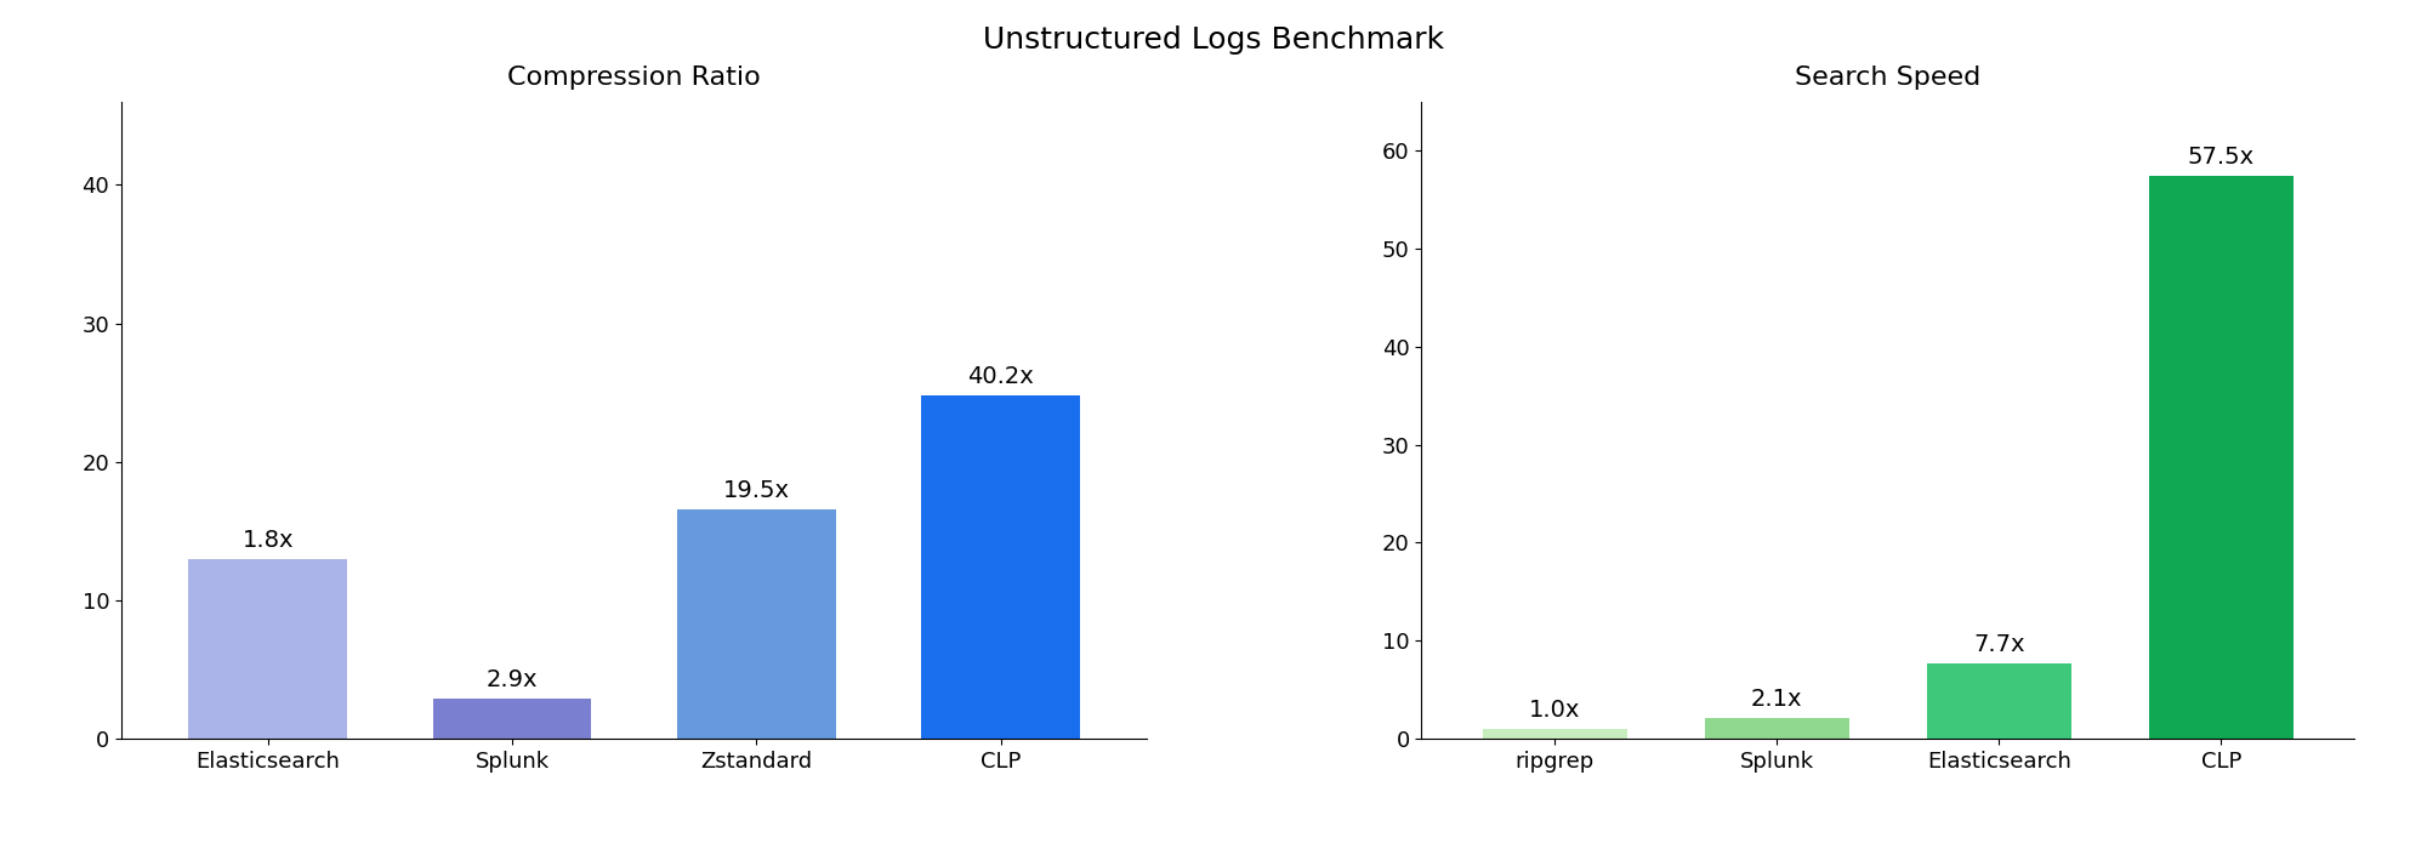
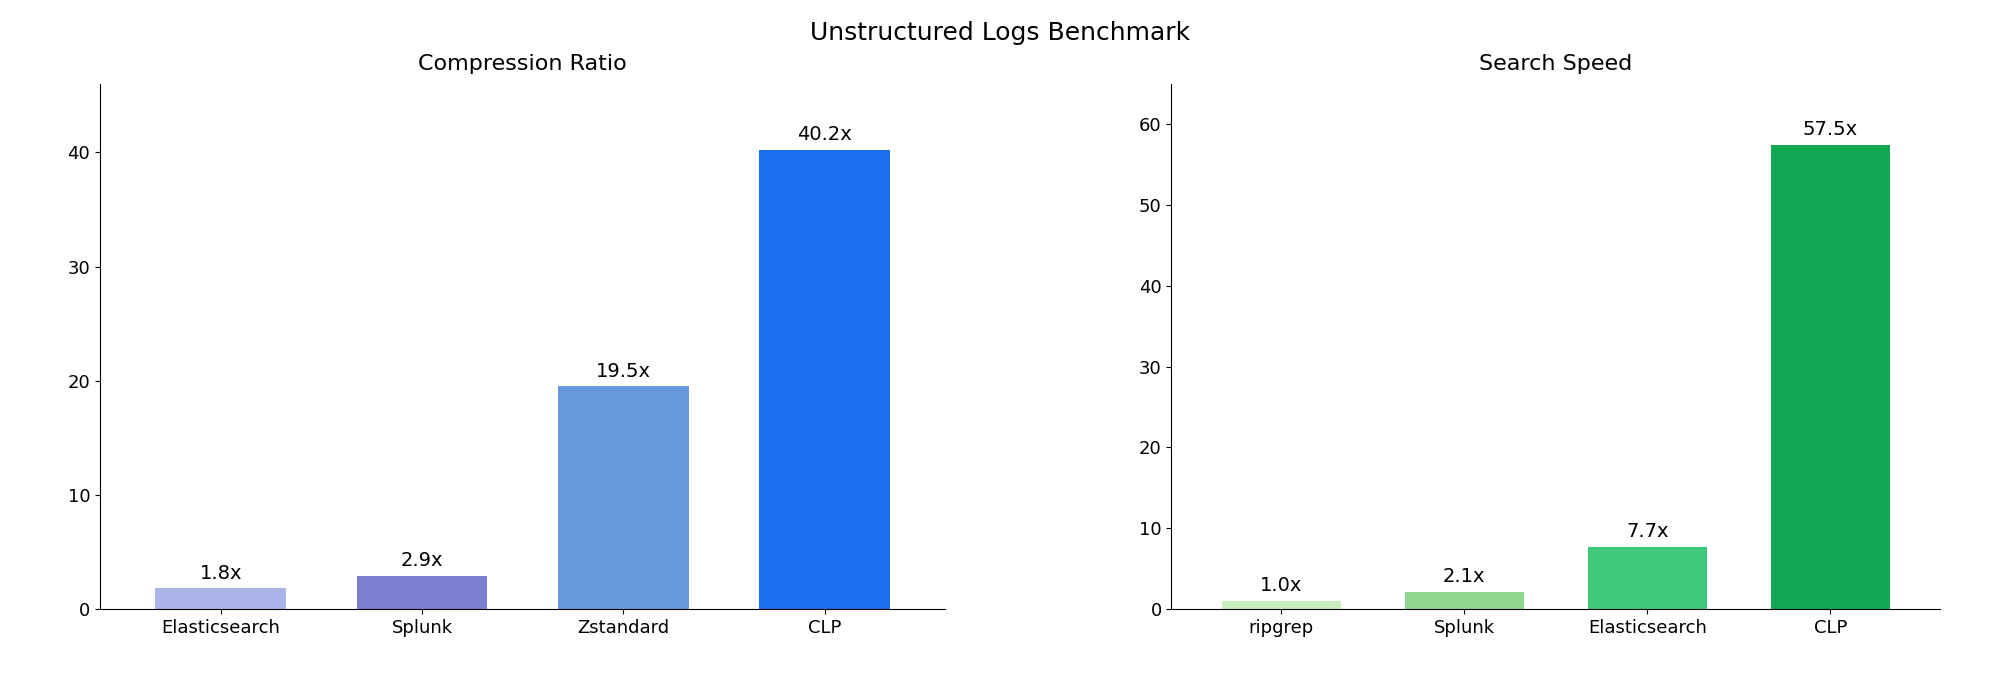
Compression Ratio/Elasticsearch: 13.0 -> 1.8
Compression Ratio/Zstandard: 16.6 -> 19.5
Compression Ratio/CLP: 24.8 -> 40.2
